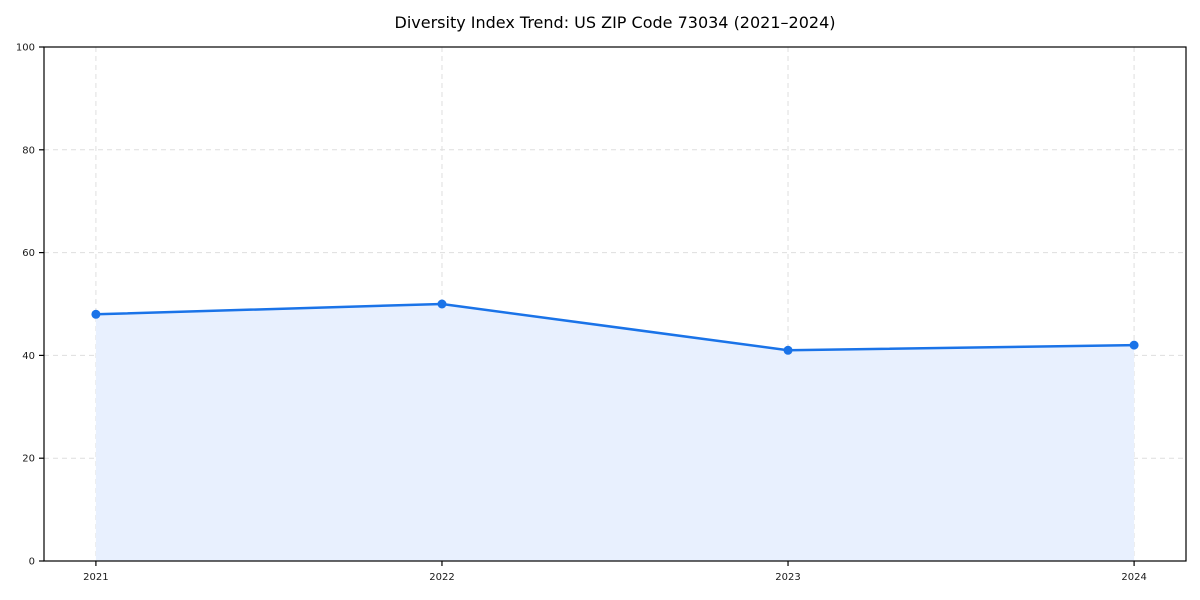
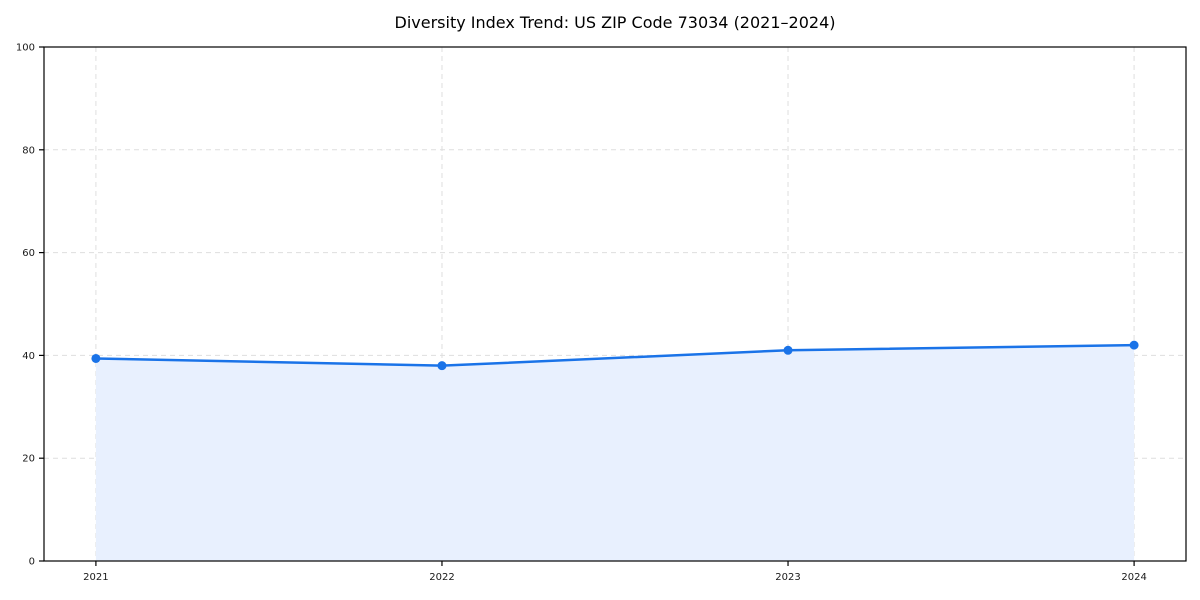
2021: 48 -> 39
2022: 50 -> 38
